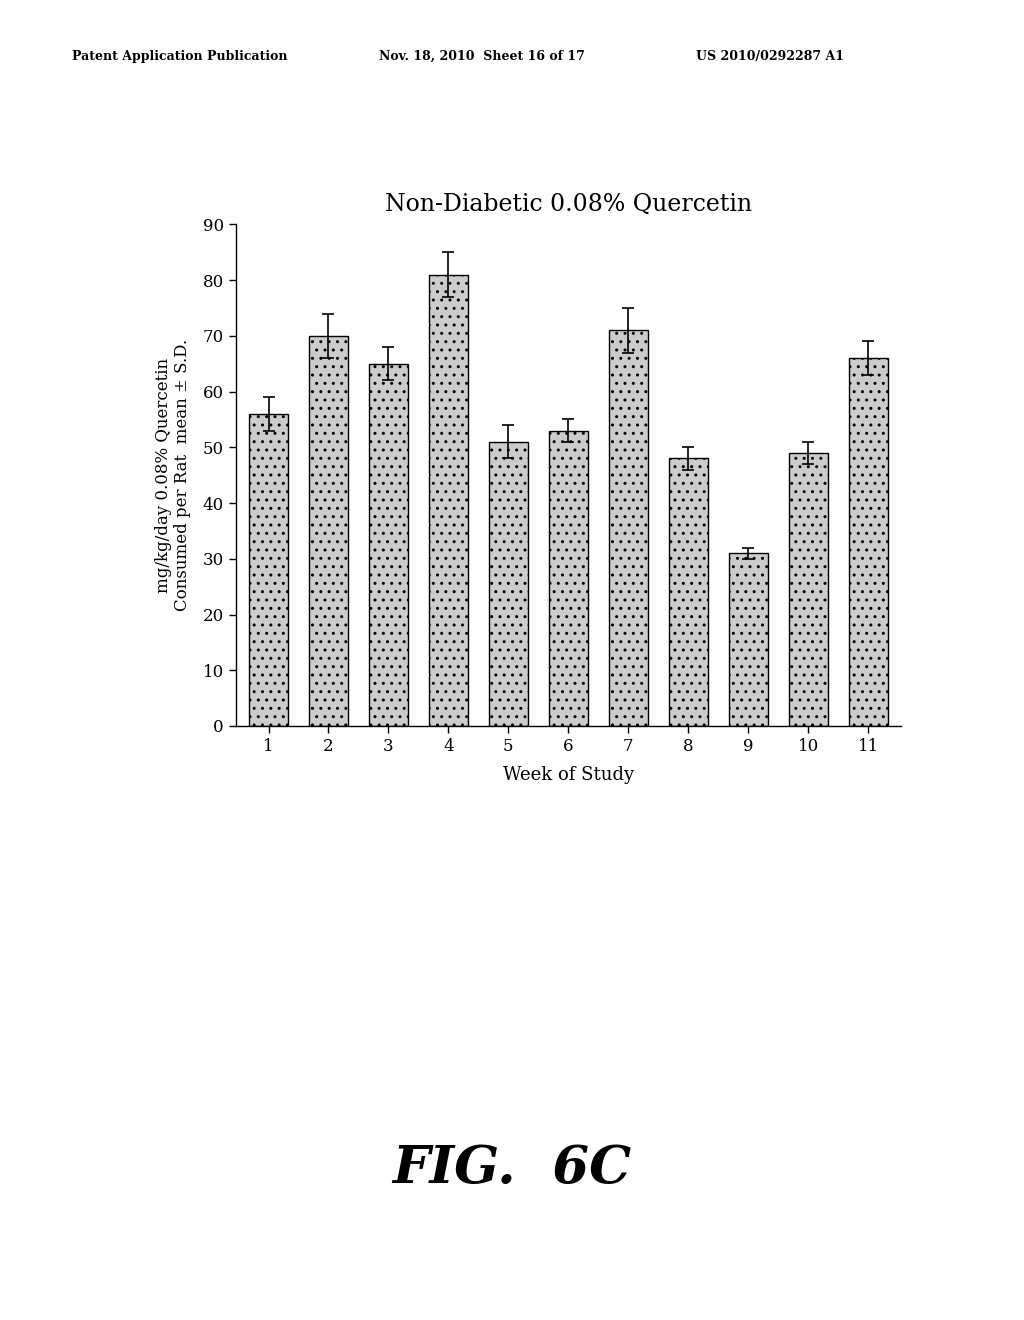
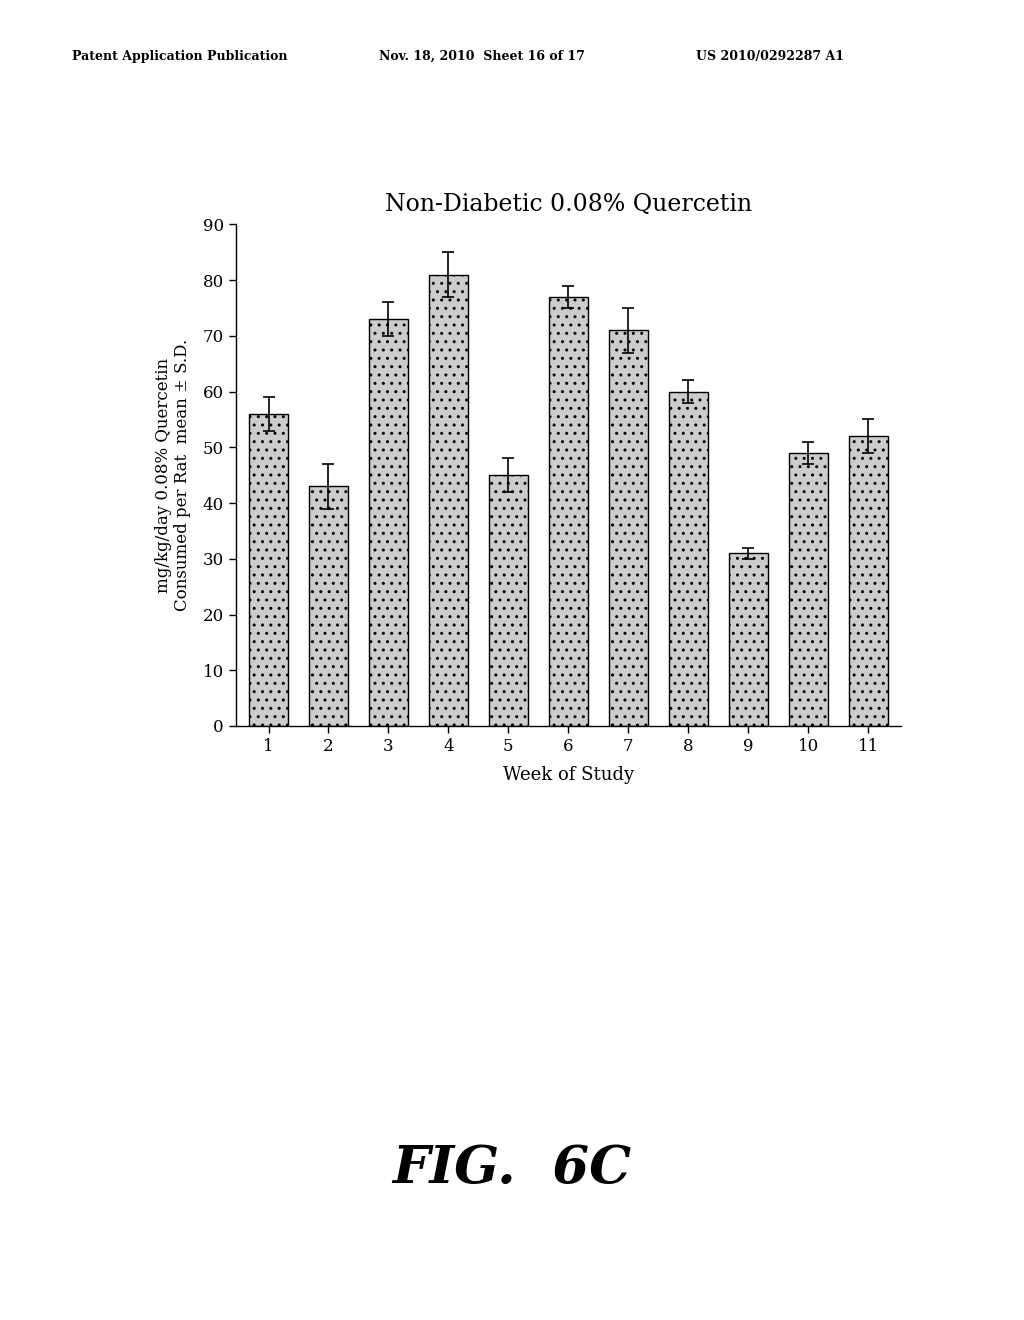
2: 70 -> 43
3: 65 -> 73
5: 51 -> 45
6: 53 -> 77
8: 48 -> 60
11: 66 -> 52
